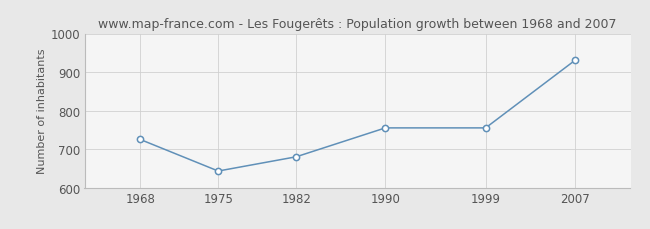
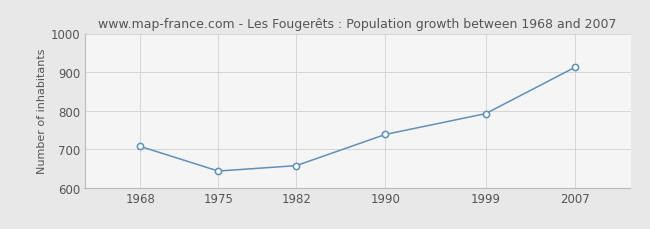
1968: 725 -> 707
1982: 680 -> 657
1990: 755 -> 738
1999: 755 -> 792
2007: 930 -> 912
